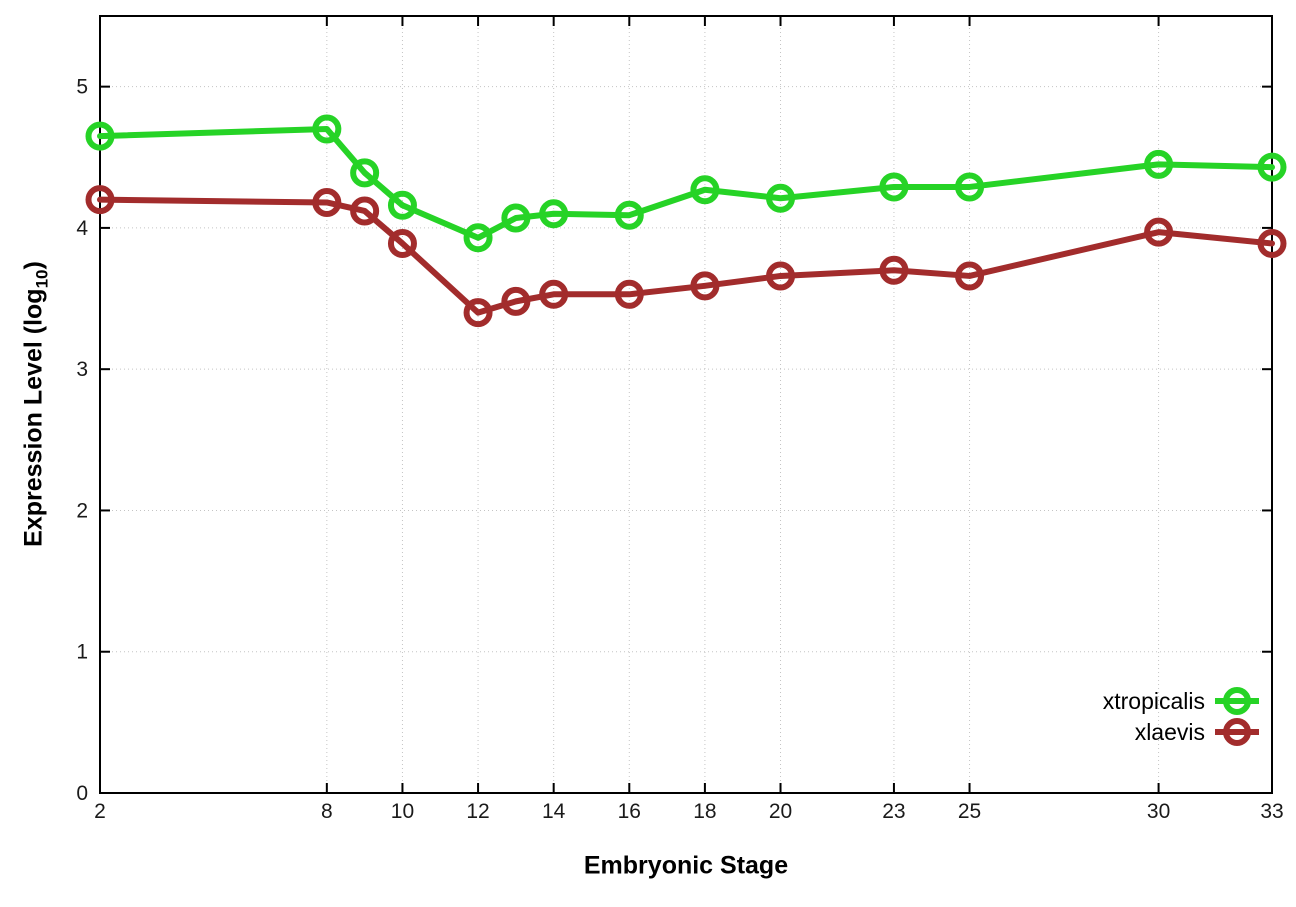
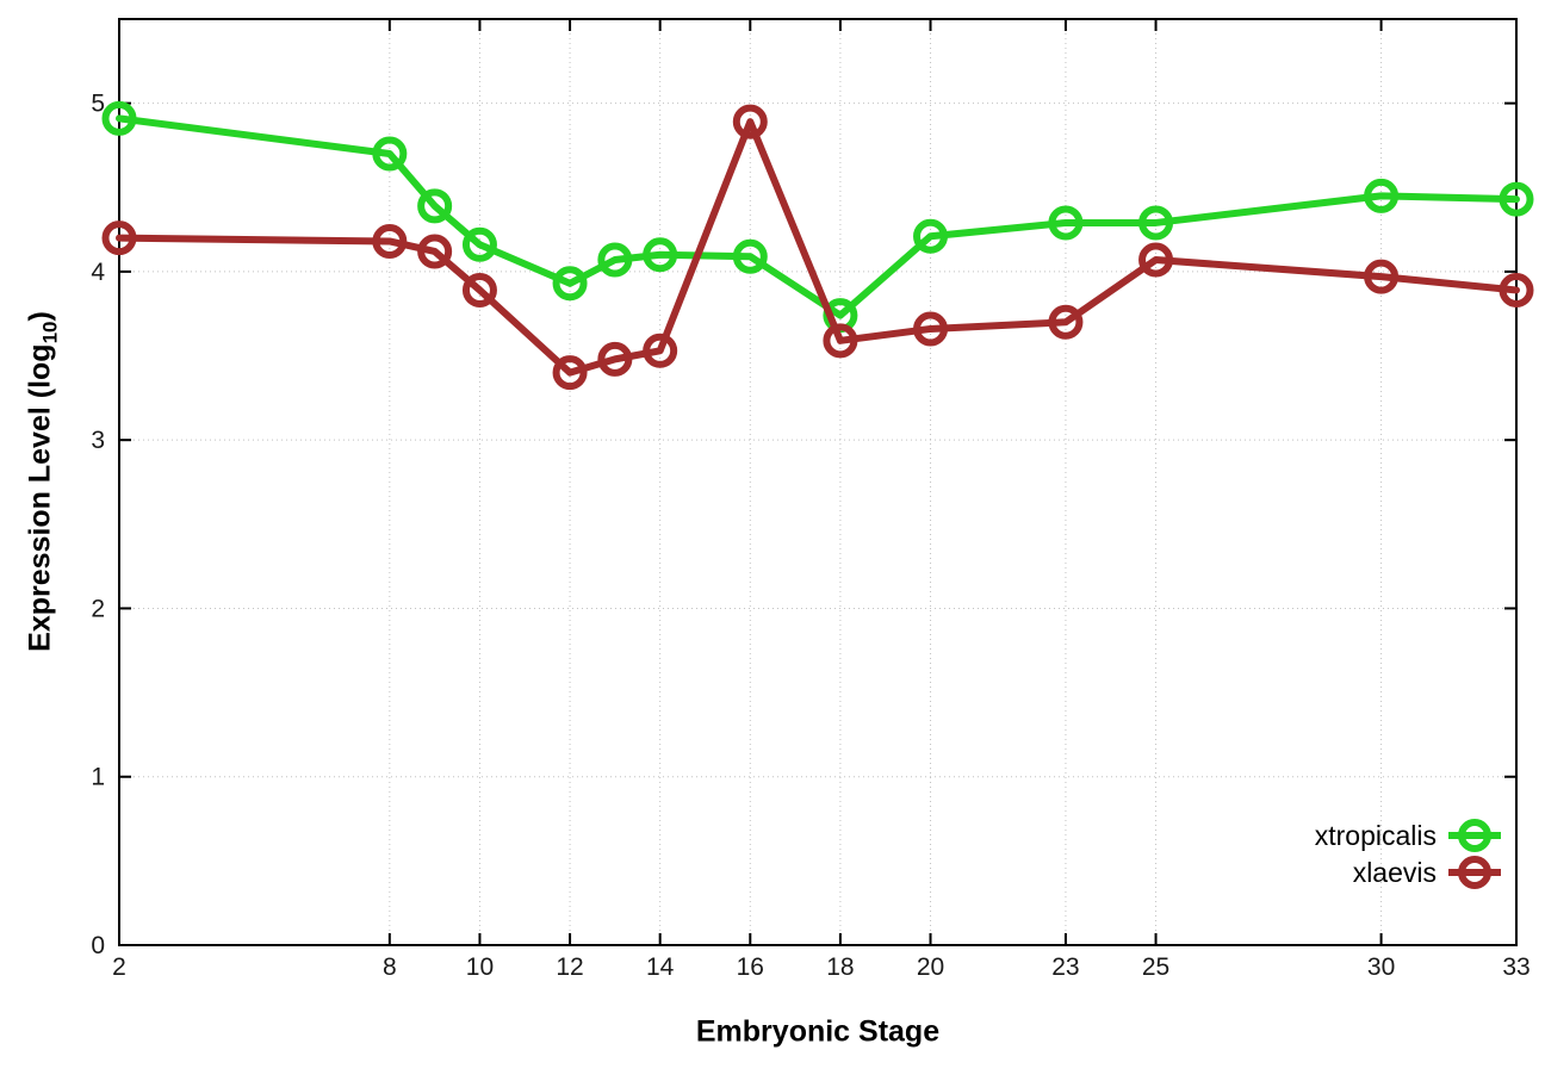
xtropicalis/2: 4.65 -> 4.91
xlaevis/16: 3.53 -> 4.89
xtropicalis/18: 4.27 -> 3.74
xlaevis/25: 3.66 -> 4.07
